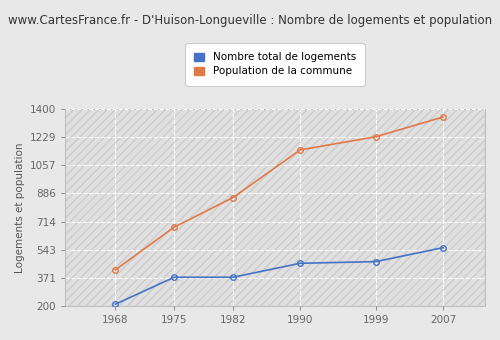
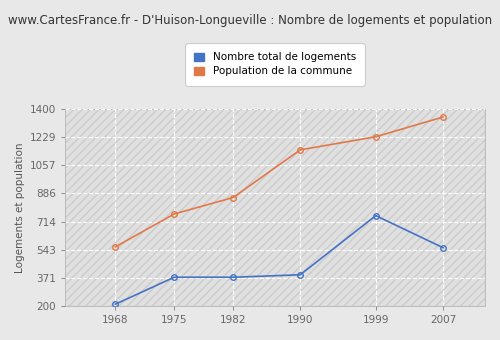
Population de la commune/1968: 420 -> 560
Population de la commune/1975: 680 -> 760
Nombre total de logements/1990: 460 -> 390
Nombre total de logements/1999: 470 -> 750
